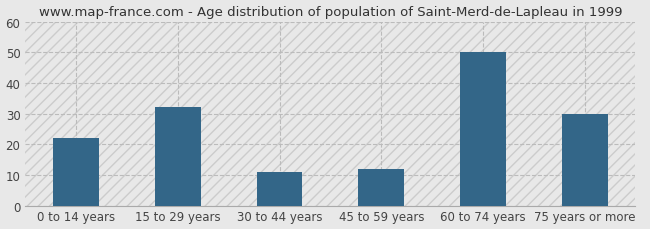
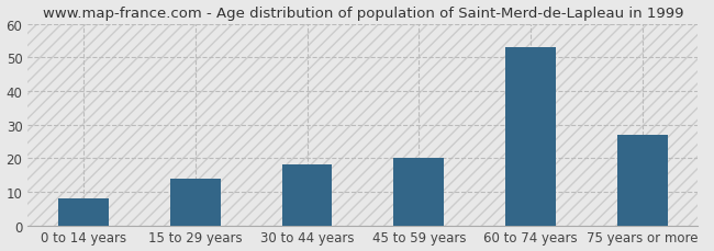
0 to 14 years: 22 -> 8
15 to 29 years: 32 -> 14
30 to 44 years: 11 -> 18
45 to 59 years: 12 -> 20
60 to 74 years: 50 -> 53
75 years or more: 30 -> 27
